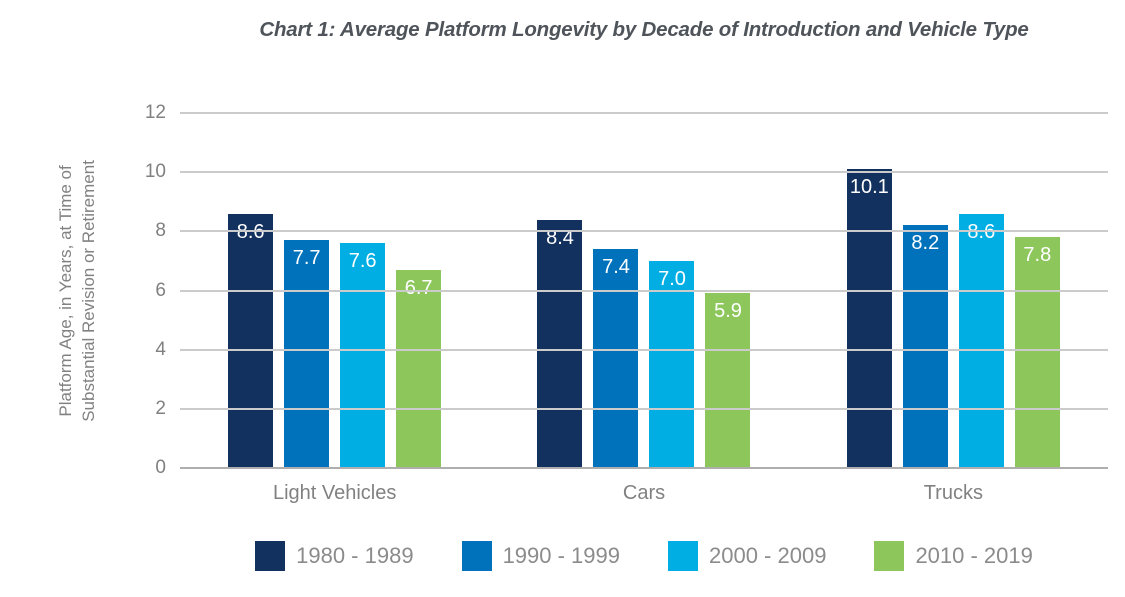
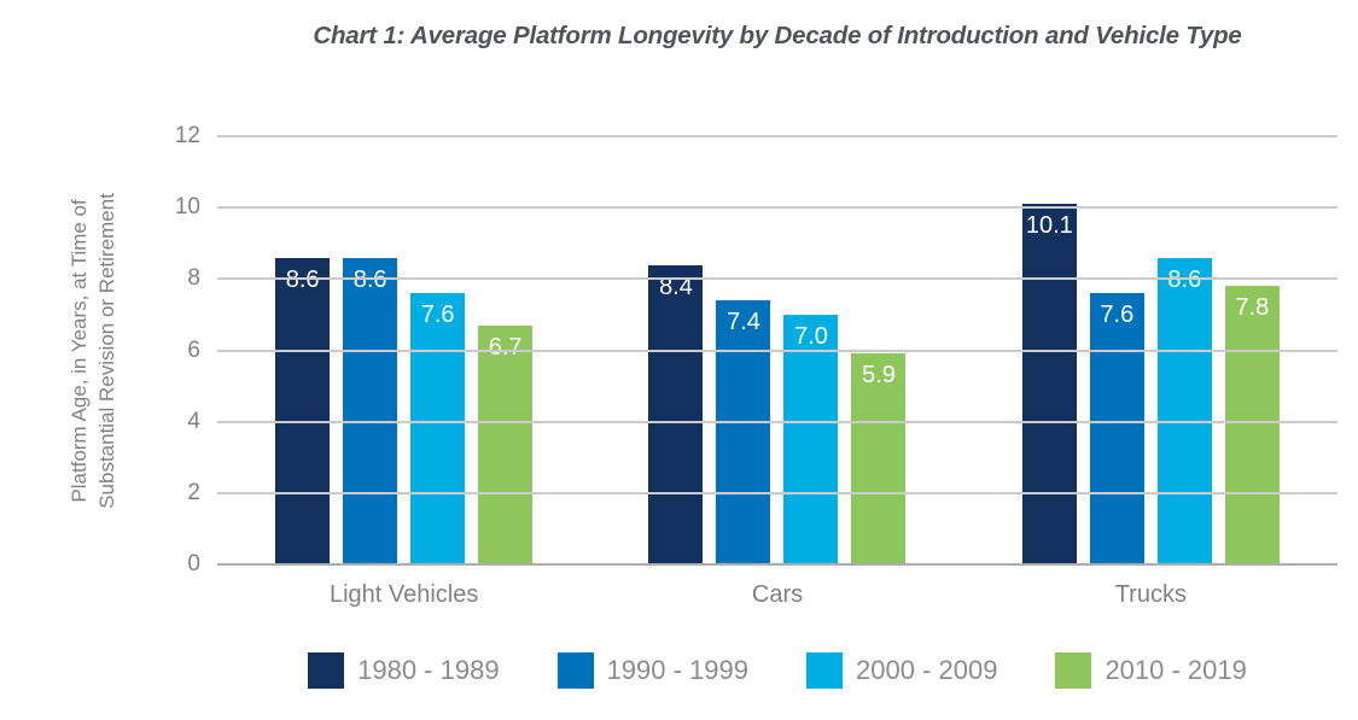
1990 - 1999/Light Vehicles: 7.7 -> 8.6
1990 - 1999/Trucks: 8.2 -> 7.6
